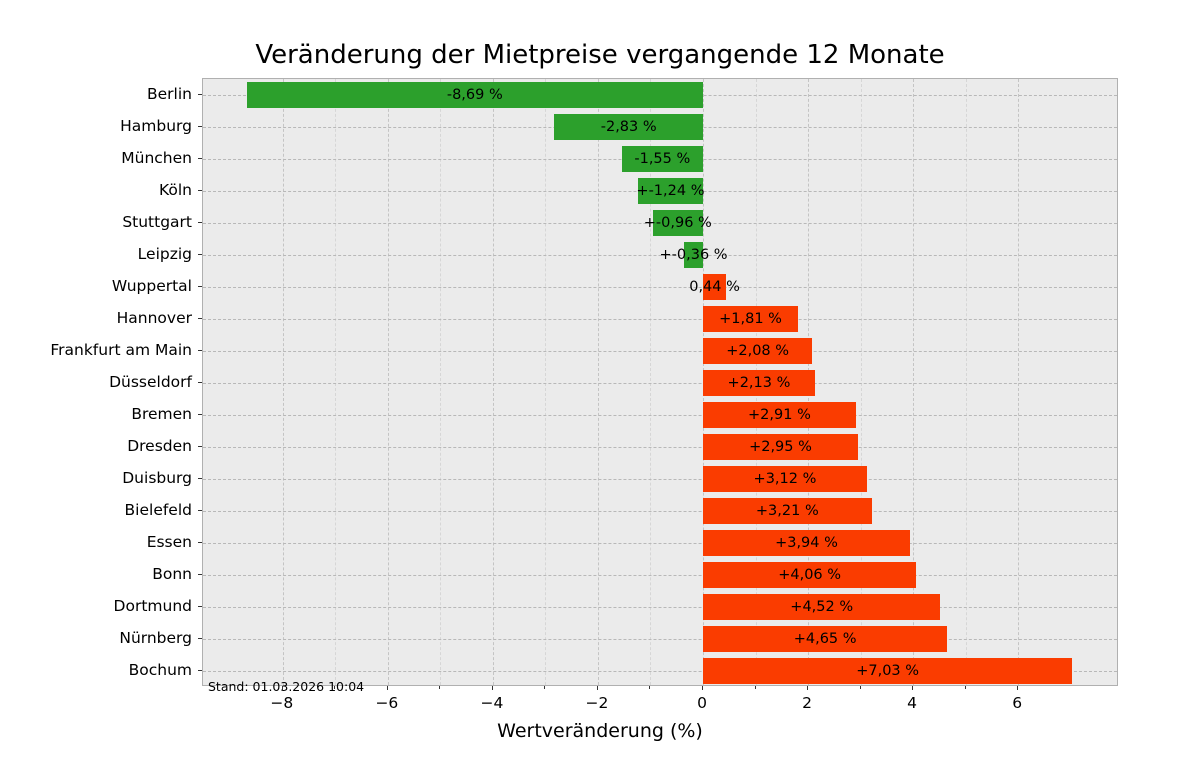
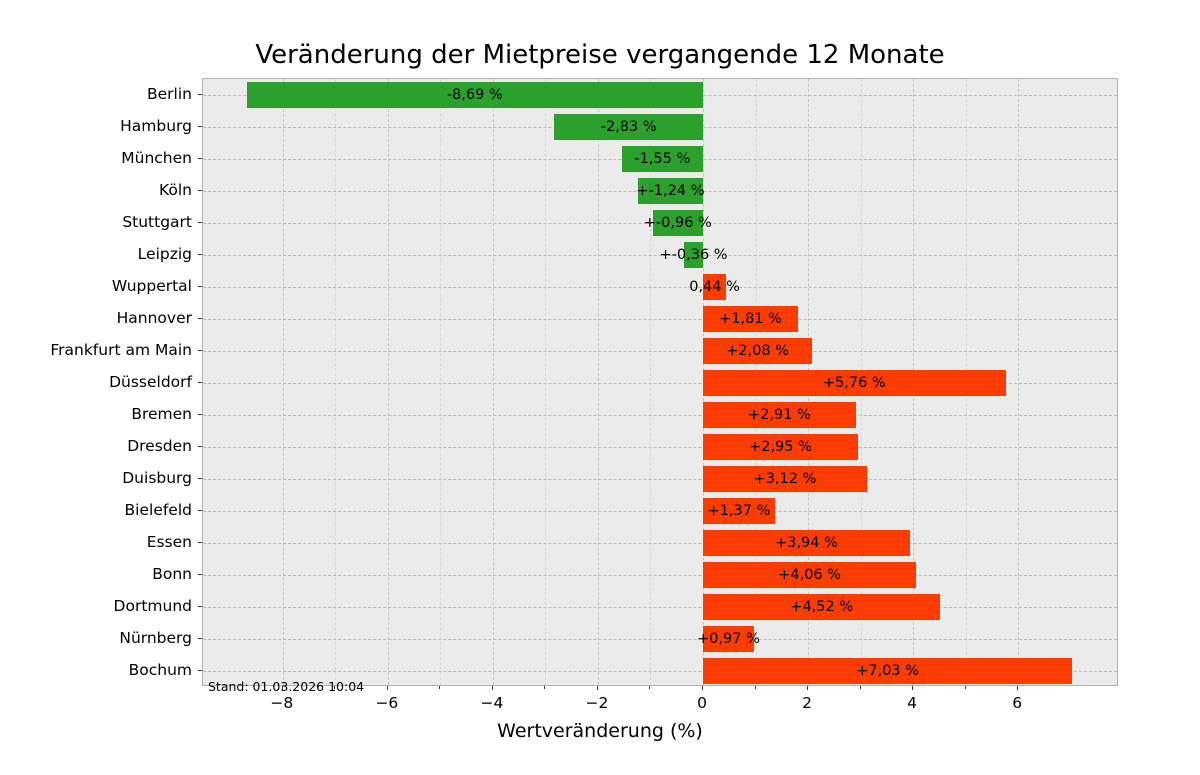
Düsseldorf: +2,13 -> +5,76
Bielefeld: +3,21 -> +1,37
Nürnberg: +4,65 -> +0,97
